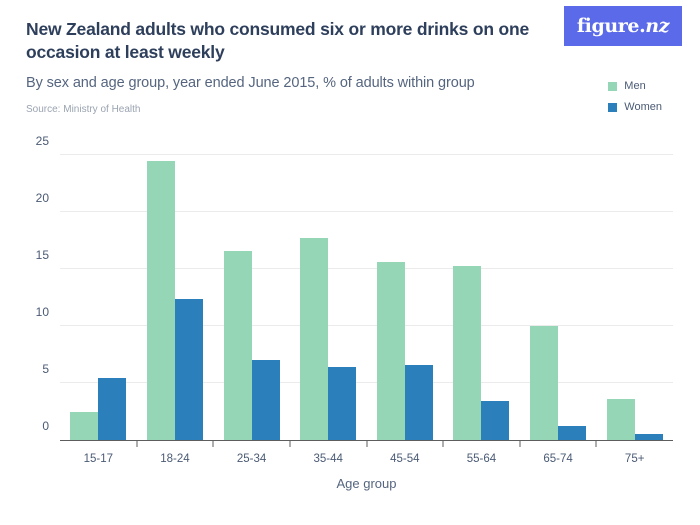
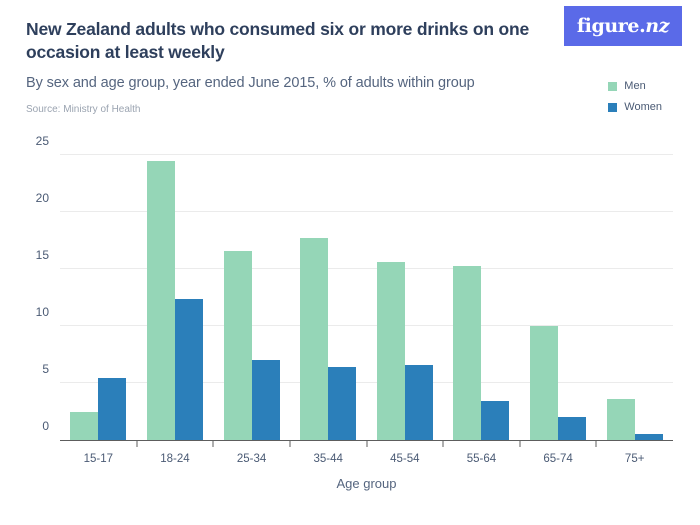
Women/65-74: 1.2 -> 2.0
